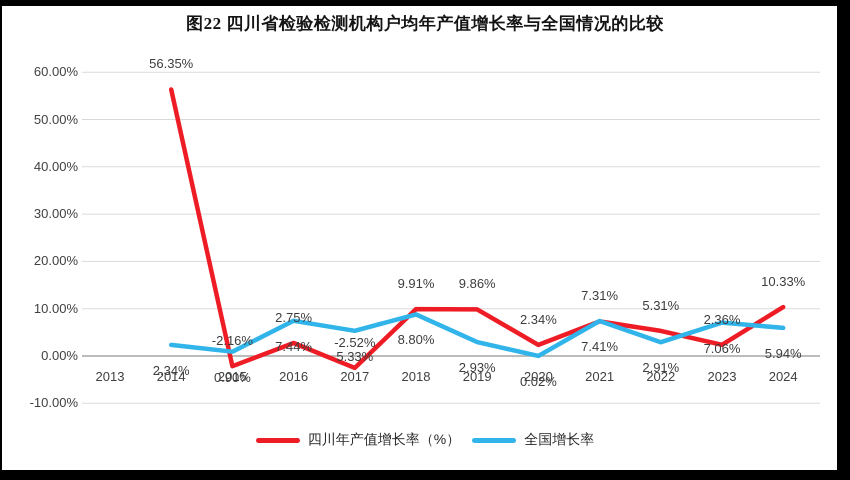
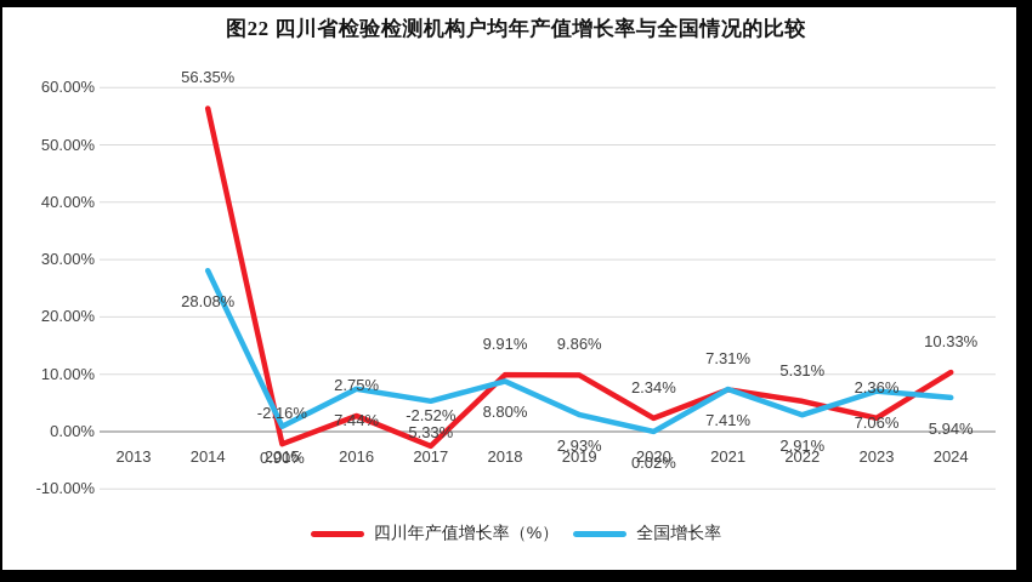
全国增长率/2014: 2.34% -> 28.08%
